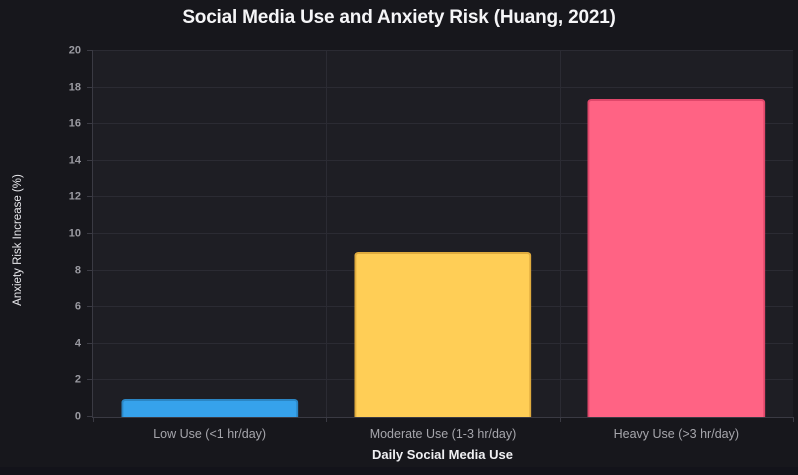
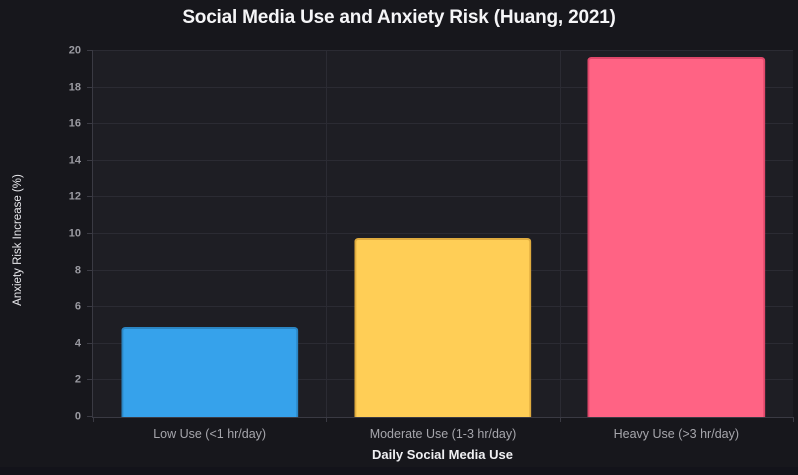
Low Use (<1 hr/day): 1.0 -> 4.9
Moderate Use (1-3 hr/day): 9.0 -> 9.8
Heavy Use (>3 hr/day): 17.4 -> 19.7
